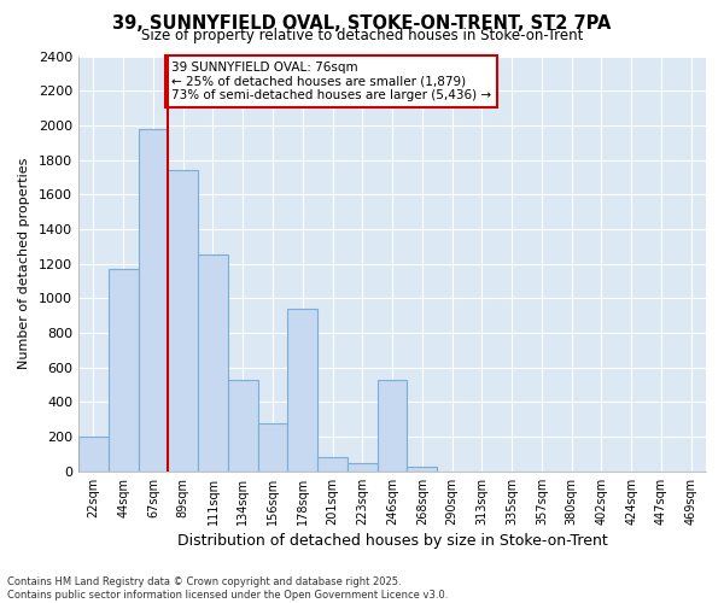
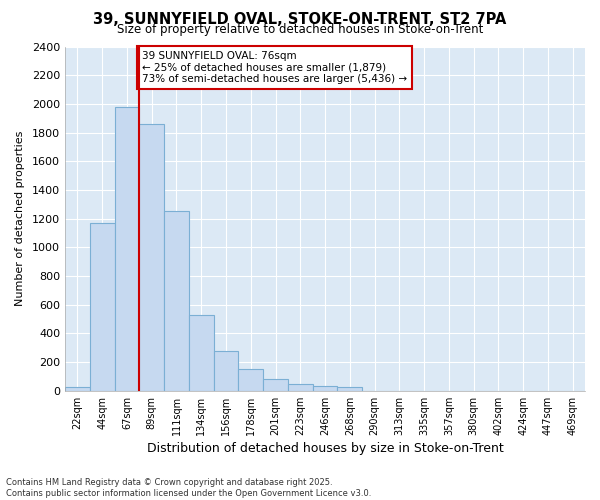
22sqm: 200 -> 30
89sqm: 1740 -> 1860
178sqm: 940 -> 150
246sqm: 530 -> 40
